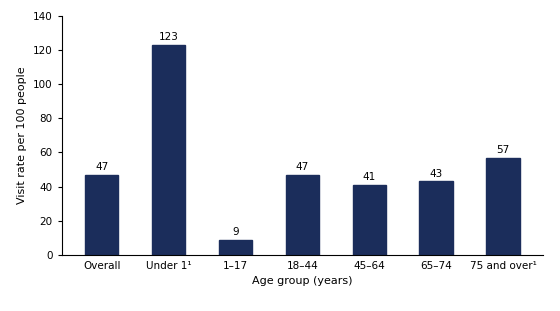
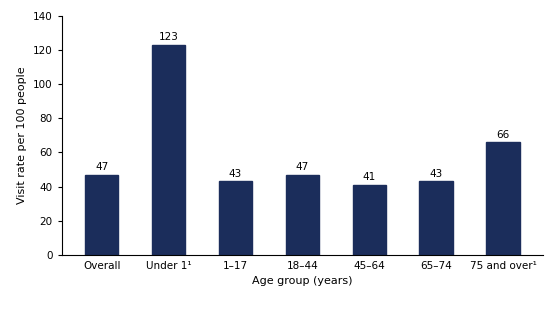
1–17: 9 -> 43
75 and over¹: 57 -> 66
